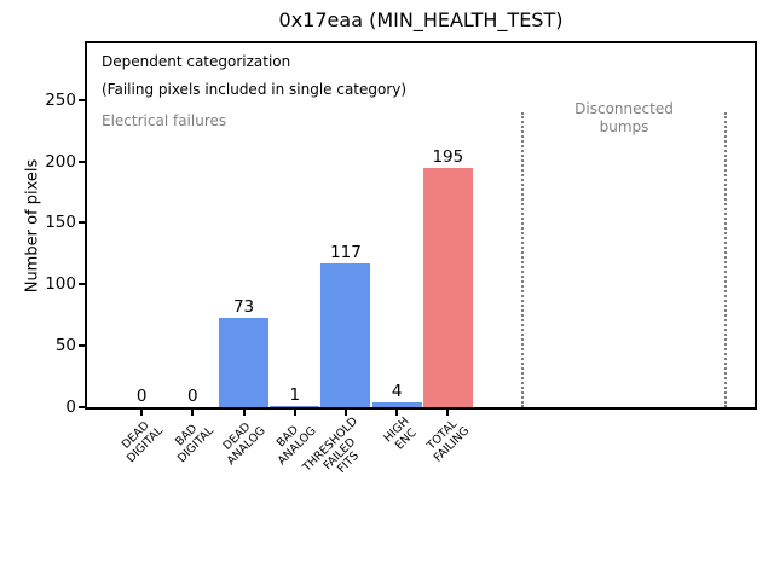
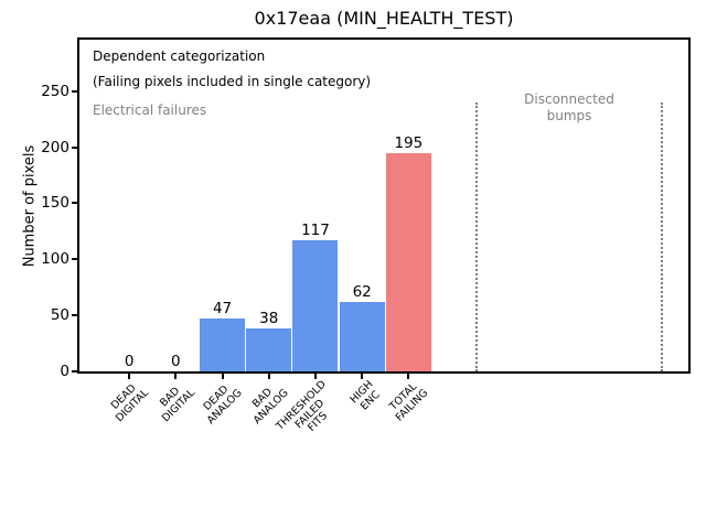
DEAD ANALOG: 73 -> 47
BAD ANALOG: 1 -> 38
HIGH ENC: 4 -> 62
